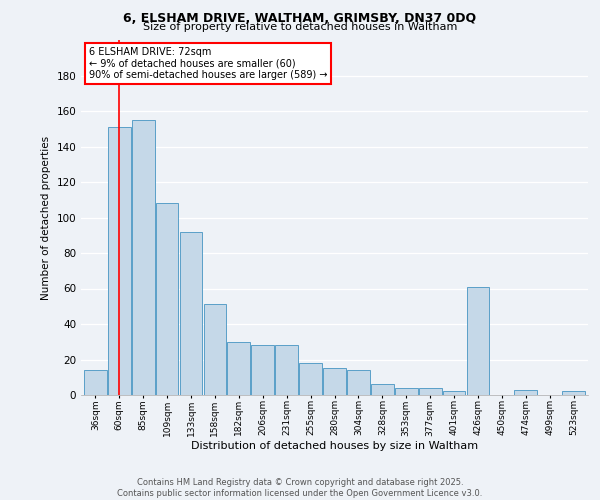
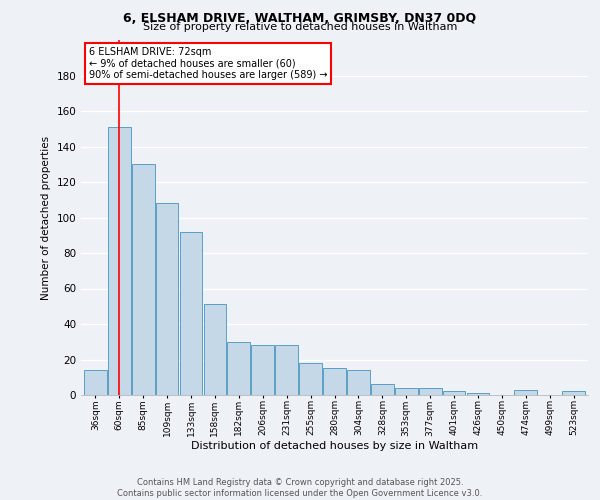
85sqm: 155 -> 130
426sqm: 61 -> 1
